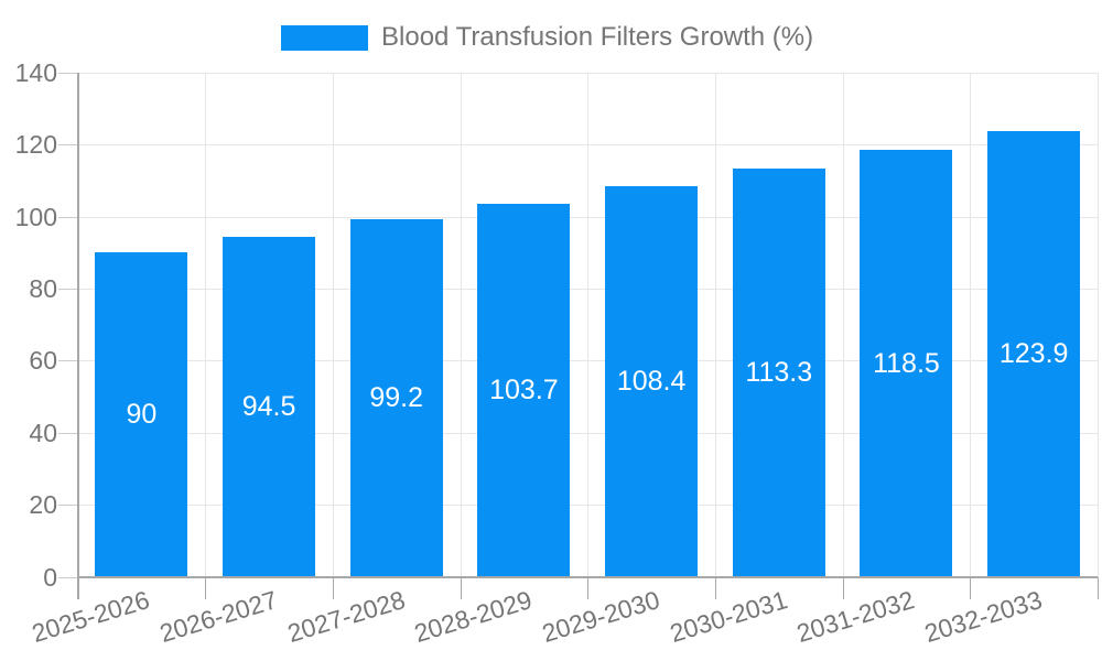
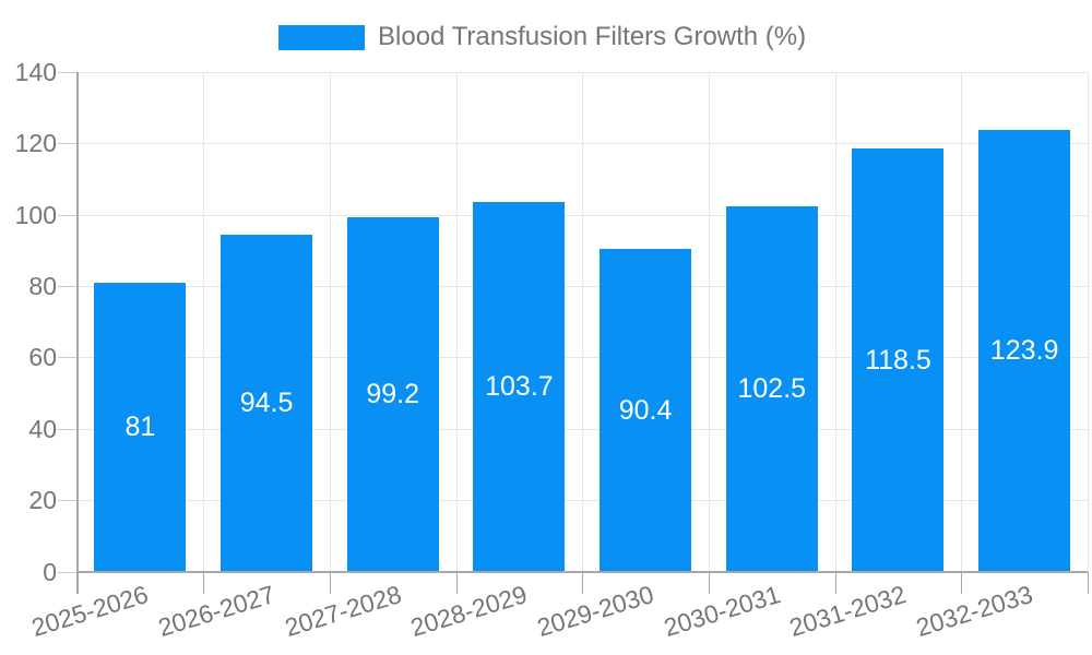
2025-2026: 90 -> 81
2029-2030: 108.4 -> 90.4
2030-2031: 113.3 -> 102.5
